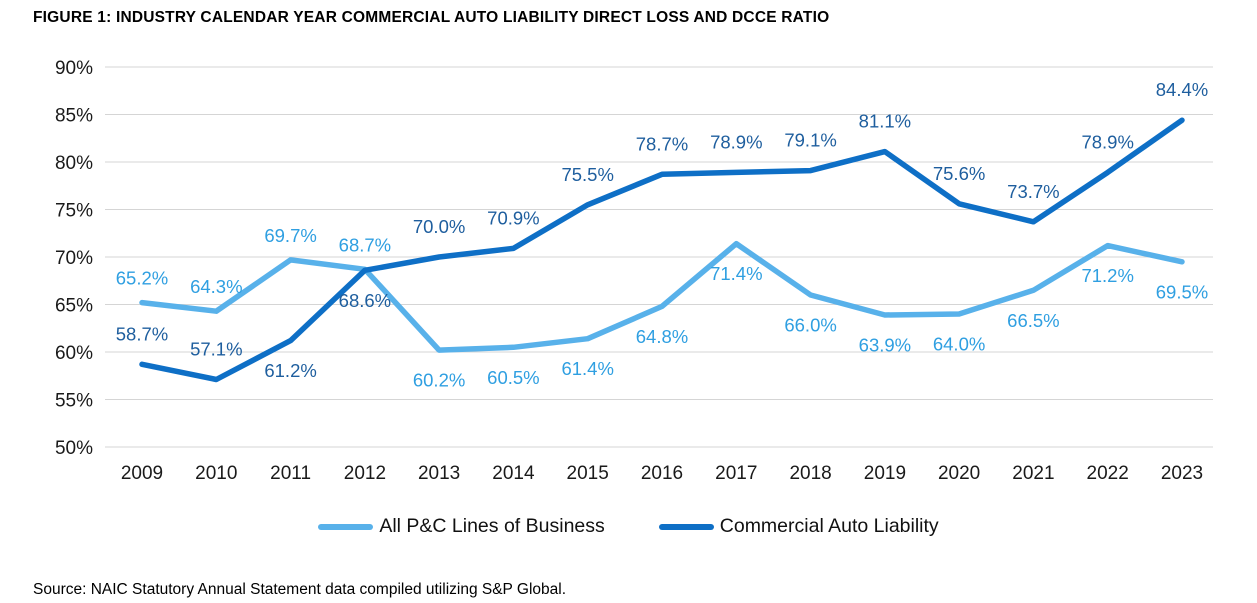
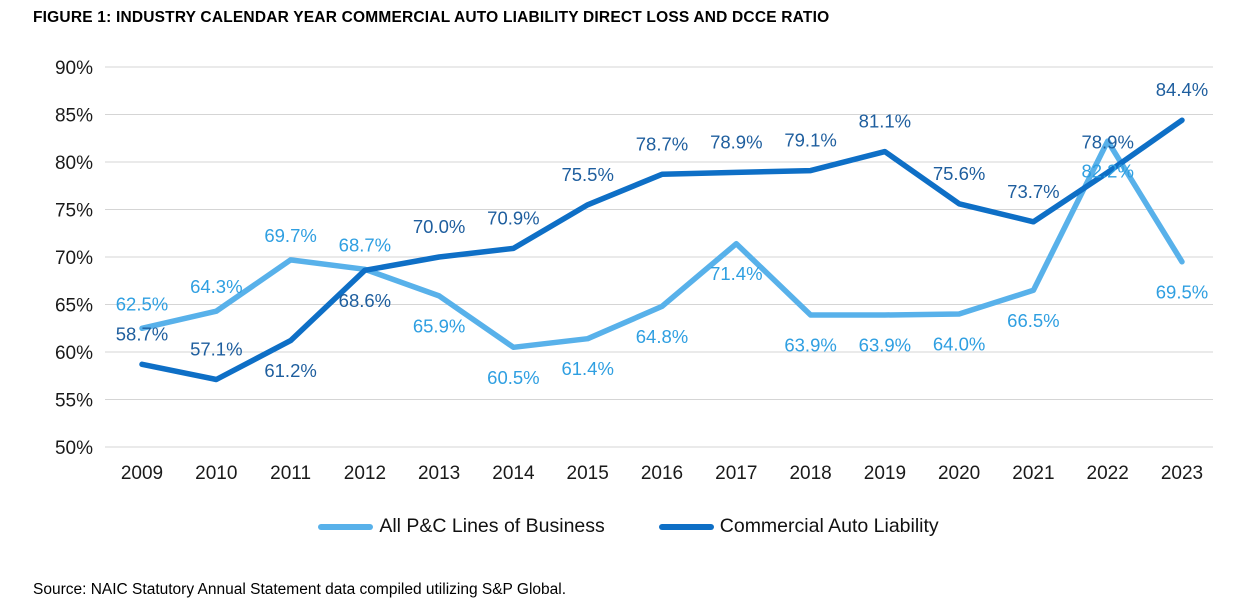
All P&C Lines of Business/2009: 65.2% -> 62.5%
All P&C Lines of Business/2013: 60.2% -> 65.9%
All P&C Lines of Business/2018: 66.0% -> 63.9%
All P&C Lines of Business/2022: 71.2% -> 82.2%
